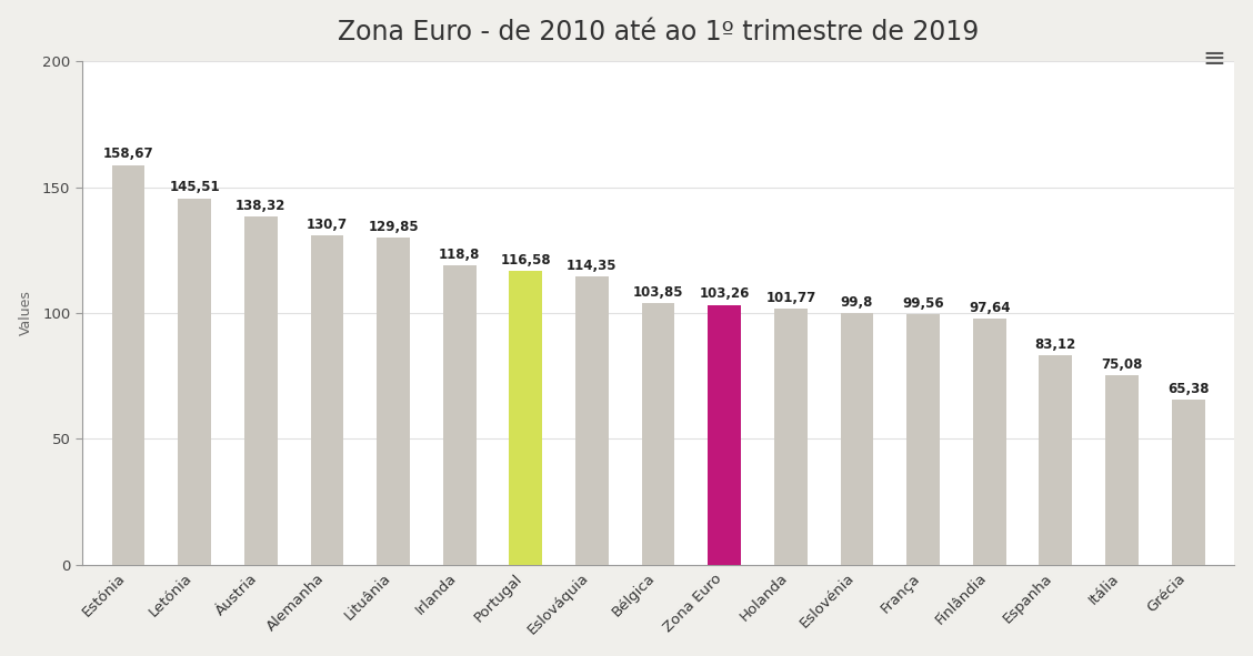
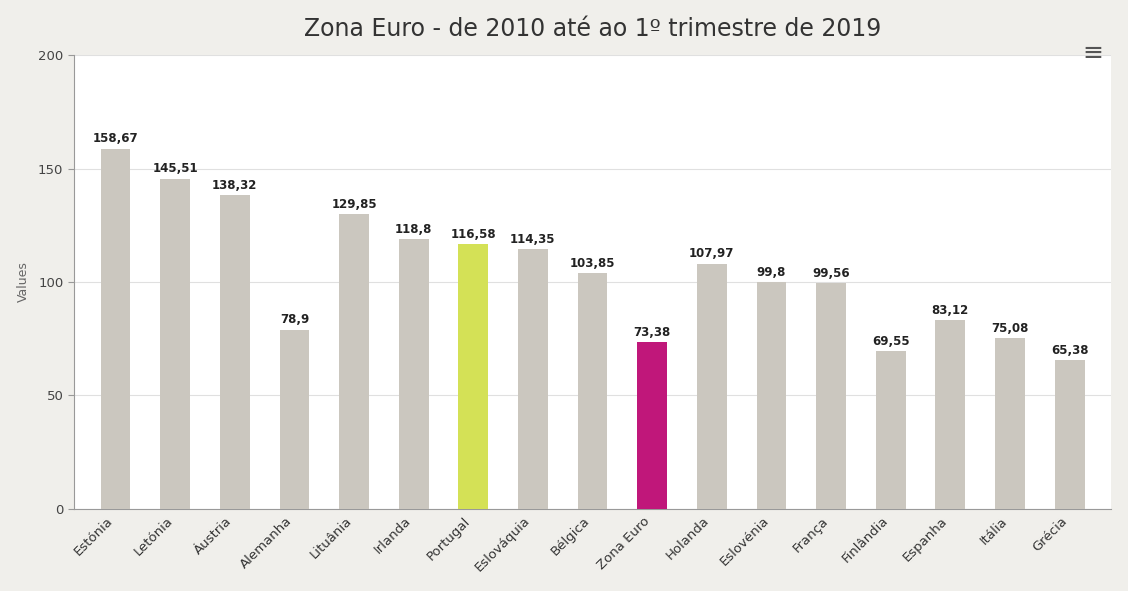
Alemanha: 130,7 -> 78,9
Zona Euro: 103,26 -> 73,38
Holanda: 101,77 -> 107,97
Finlândia: 97,64 -> 69,55
